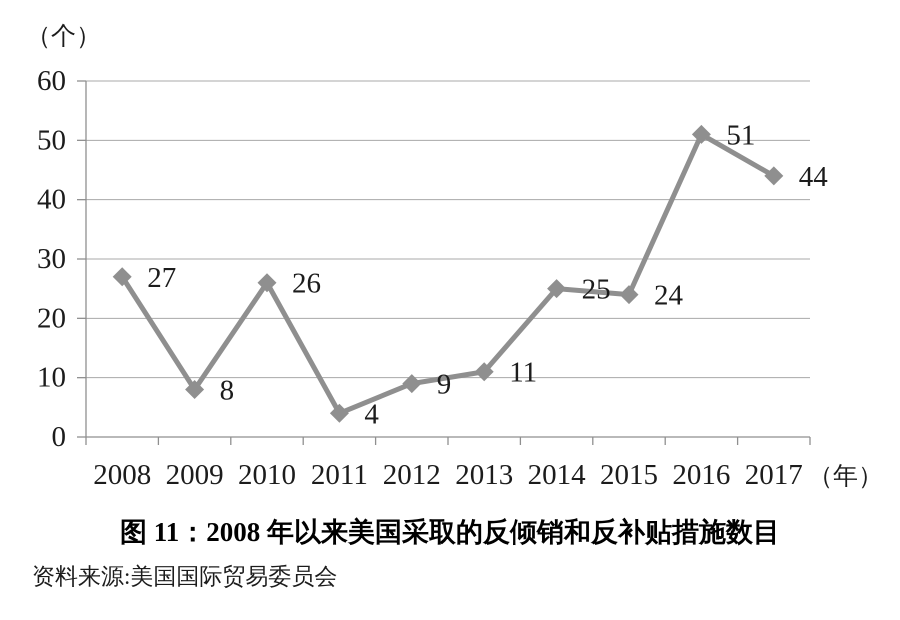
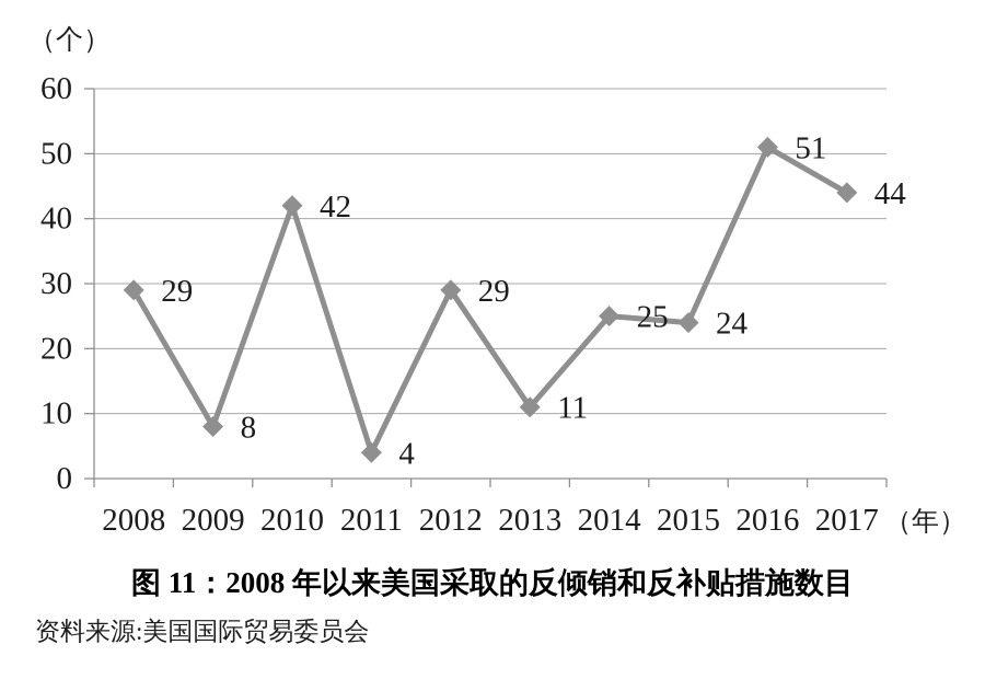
2008: 27 -> 29
2010: 26 -> 42
2012: 9 -> 29
